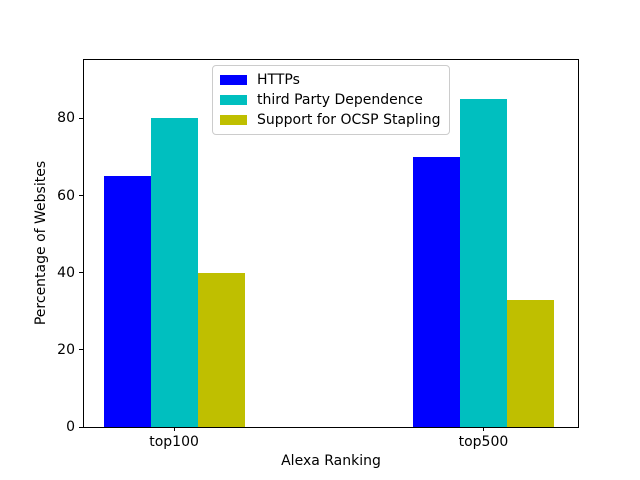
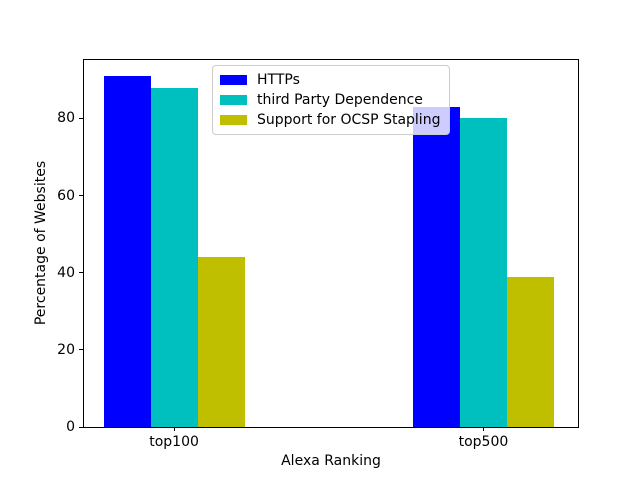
HTTPs/top100: 65 -> 91
third Party Dependence/top100: 80 -> 88
Support for OCSP Stapling/top100: 40 -> 44
HTTPs/top500: 70 -> 83
third Party Dependence/top500: 85 -> 80
Support for OCSP Stapling/top500: 33 -> 39
